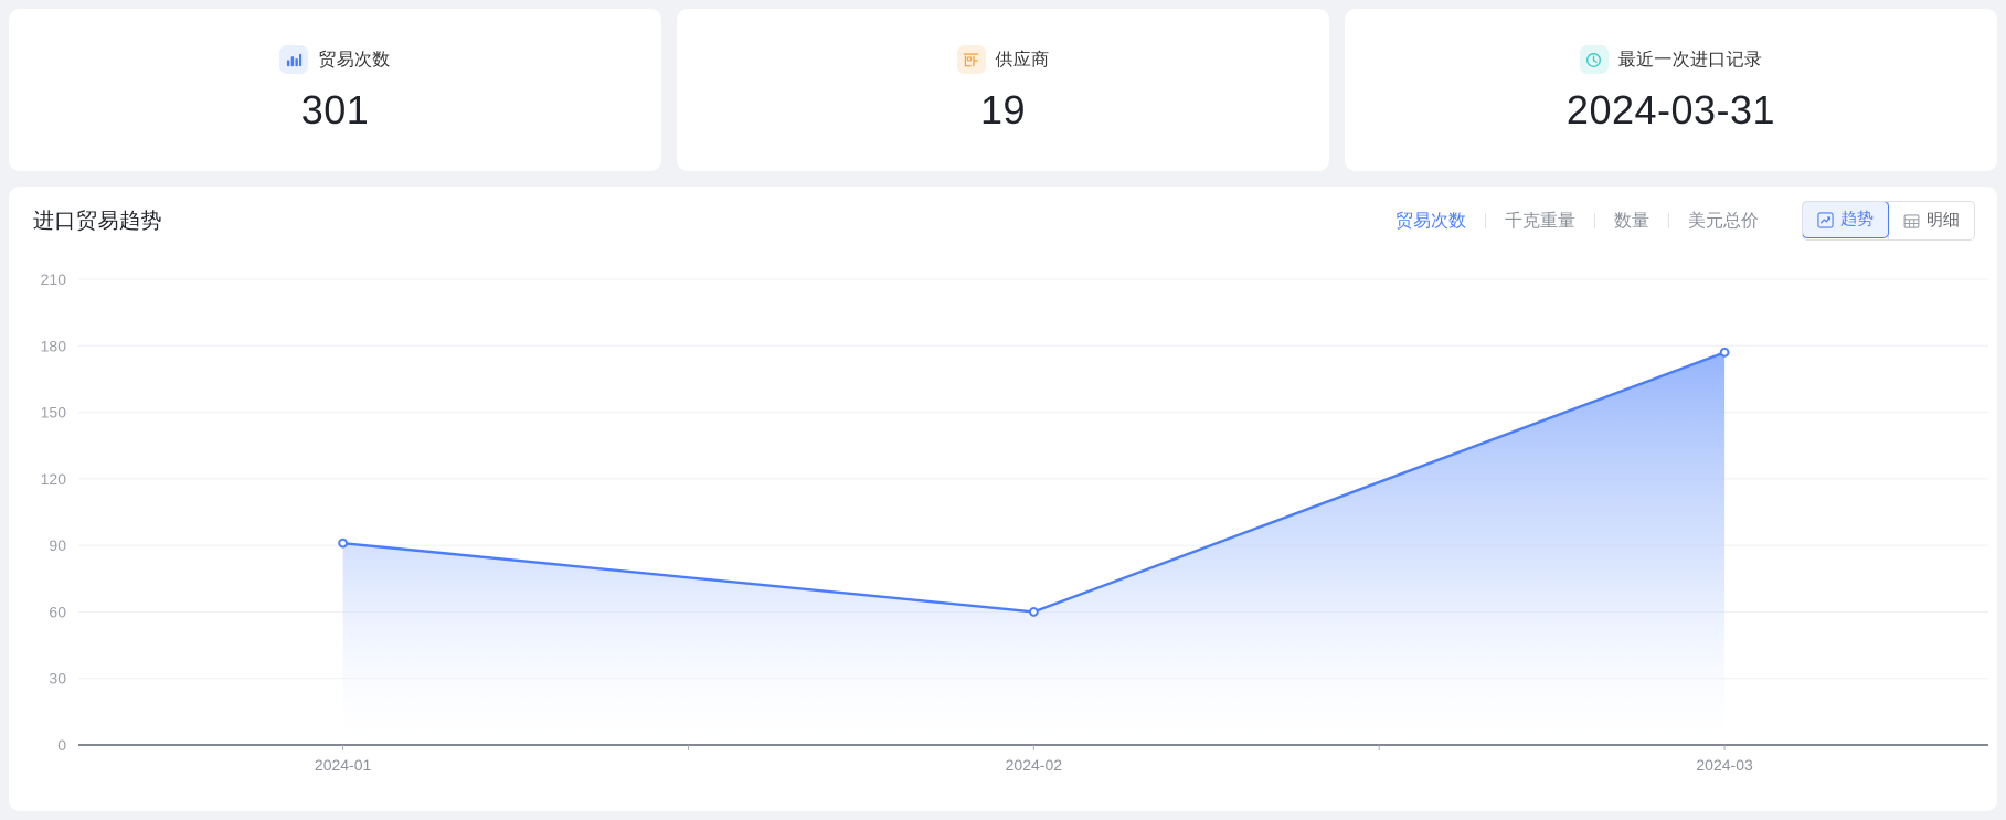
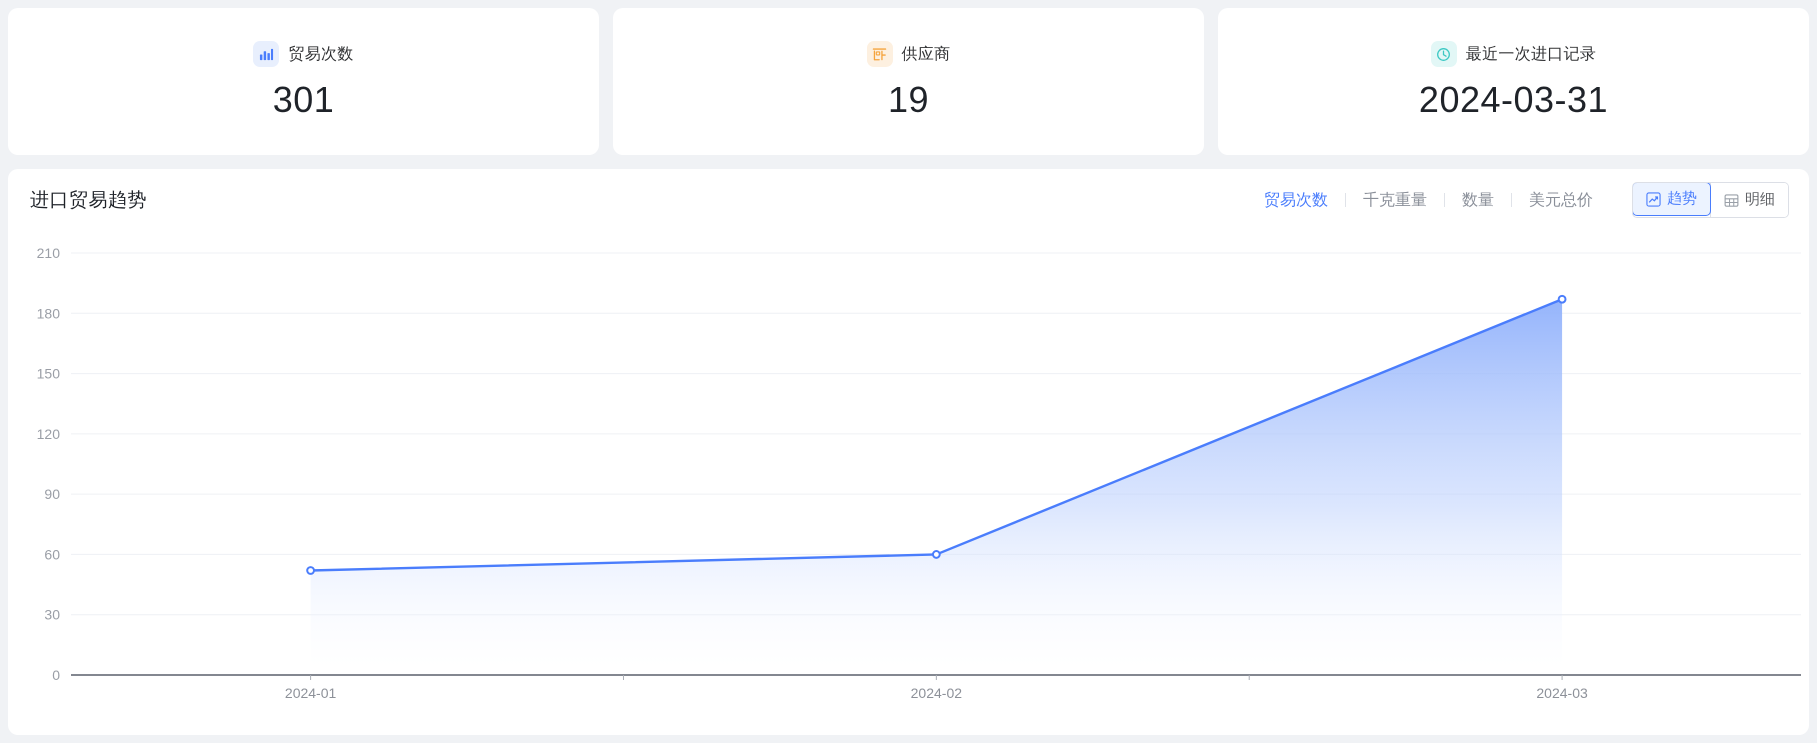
2024-01: 91 -> 52
2024-03: 177 -> 187
